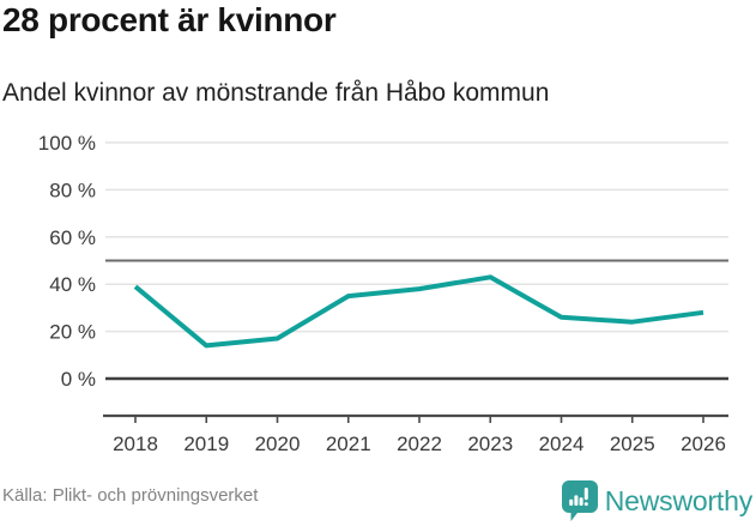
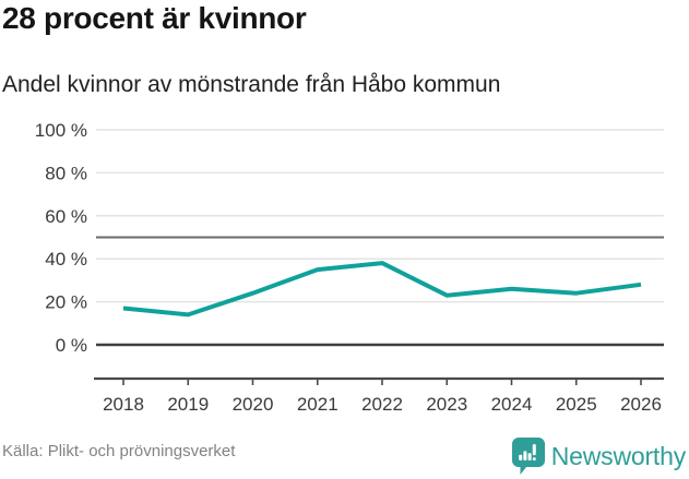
2018: 39% -> 17%
2020: 17% -> 24%
2023: 43% -> 23%
